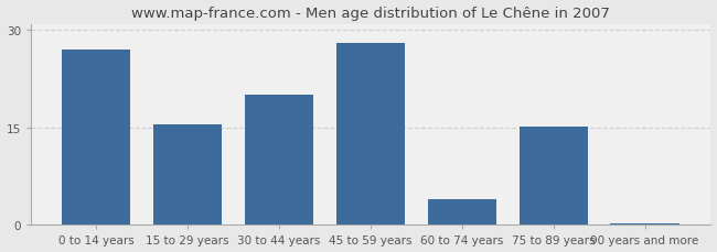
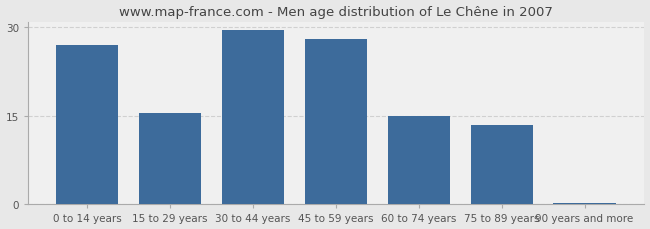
30 to 44 years: 20.0 -> 29.5
60 to 74 years: 4.0 -> 15.0
75 to 89 years: 15.2 -> 13.5
